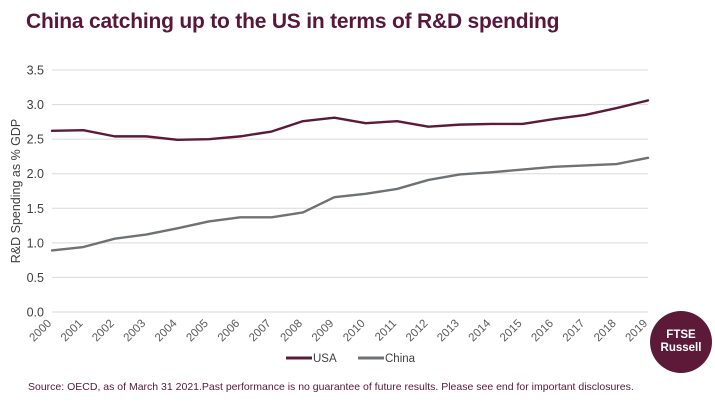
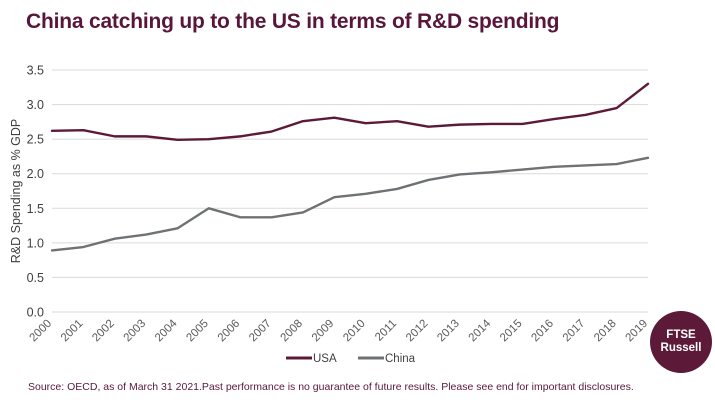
China/2005: 1.3 -> 1.5
USA/2019: 3.1 -> 3.3
